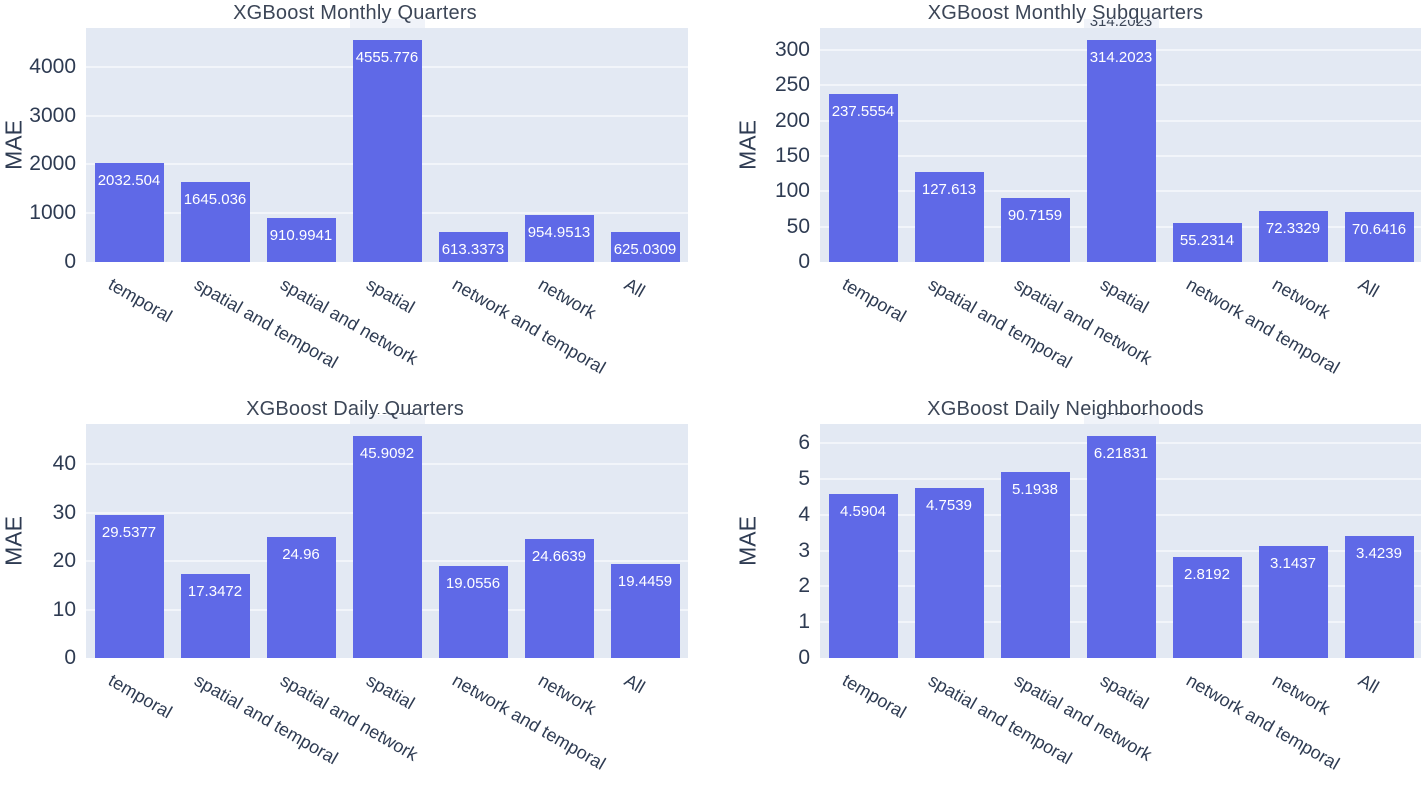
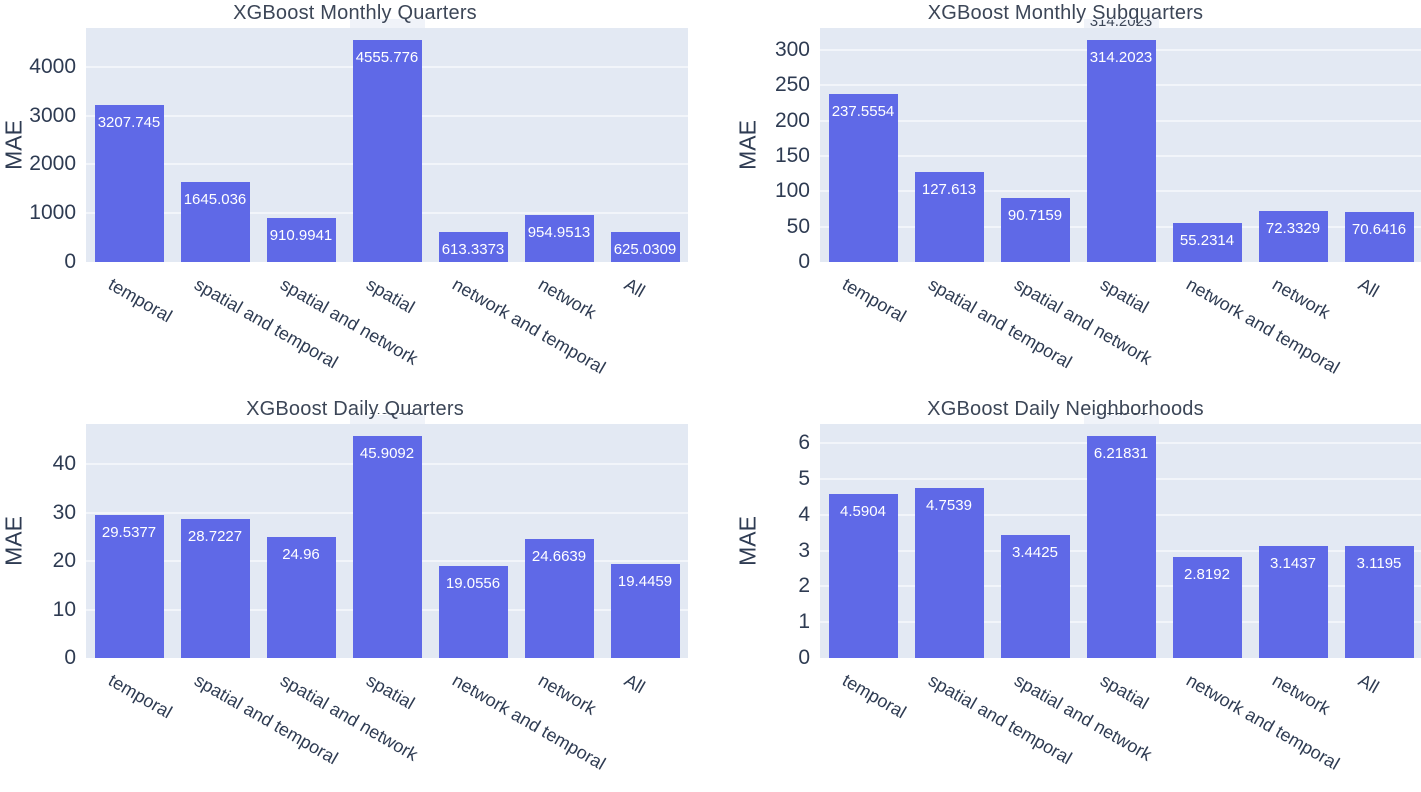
XGBoost Monthly Quarters/temporal: 2032.504 -> 3207.745
XGBoost Daily Quarters/spatial and temporal: 17.3472 -> 28.7227
XGBoost Daily Neighborhoods/spatial and network: 5.1938 -> 3.4425
XGBoost Daily Neighborhoods/All: 3.4239 -> 3.1195
